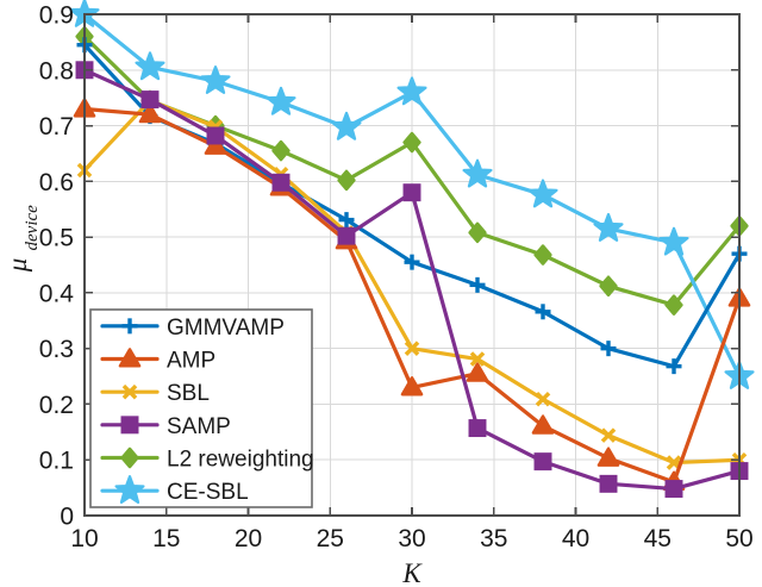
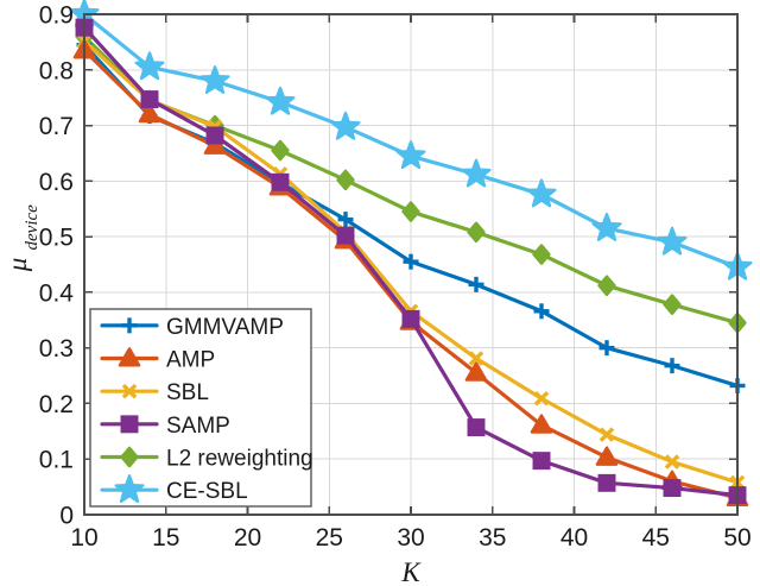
AMP/10: 0.73 -> 0.83
SBL/10: 0.62 -> 0.85
SAMP/10: 0.80 -> 0.88
AMP/30: 0.23 -> 0.35
SBL/30: 0.30 -> 0.37
SAMP/30: 0.58 -> 0.35
L2 reweighting/30: 0.67 -> 0.55
CE-SBL/30: 0.76 -> 0.65
GMMVAMP/50: 0.47 -> 0.23
AMP/50: 0.39 -> 0.03
SBL/50: 0.10 -> 0.06
SAMP/50: 0.08 -> 0.04
L2 reweighting/50: 0.52 -> 0.34
CE-SBL/50: 0.25 -> 0.45
